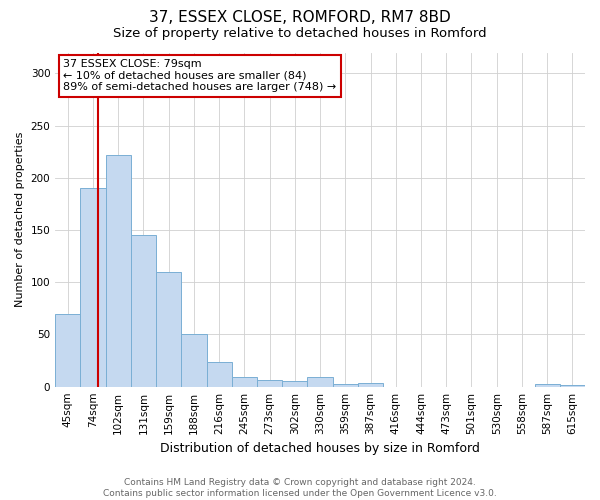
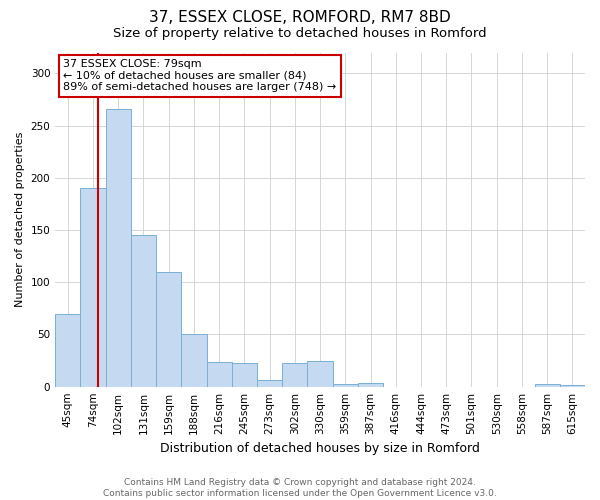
102sqm: 222 -> 266
245sqm: 9 -> 23
302sqm: 5 -> 23
330sqm: 9 -> 25
